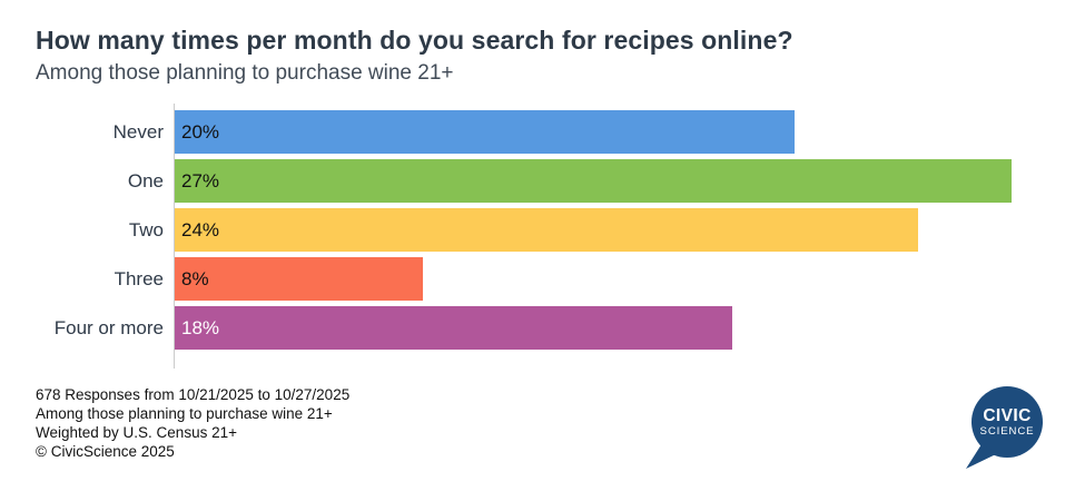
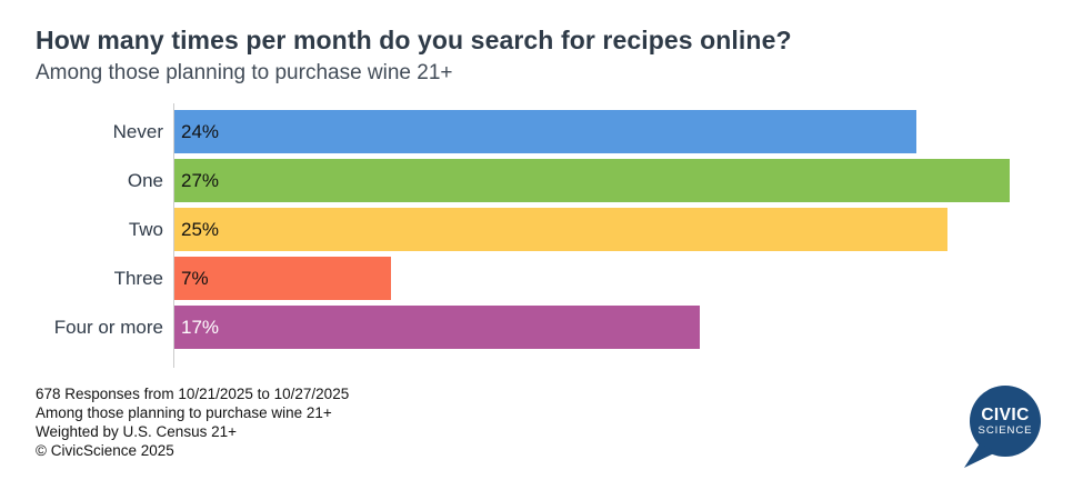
Never: 20% -> 24%
Two: 24% -> 25%
Three: 8% -> 7%
Four or more: 18% -> 17%
